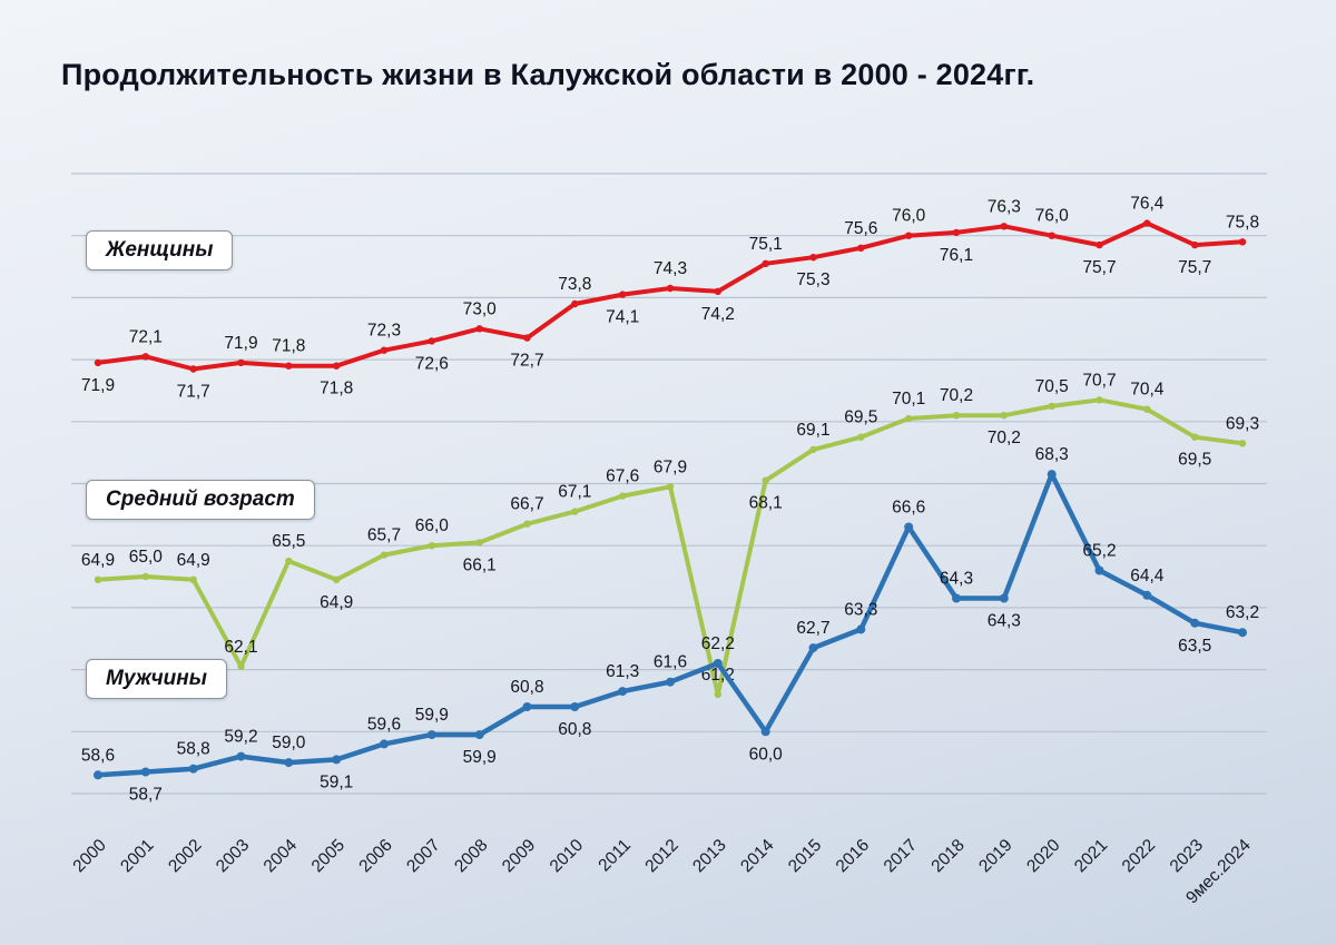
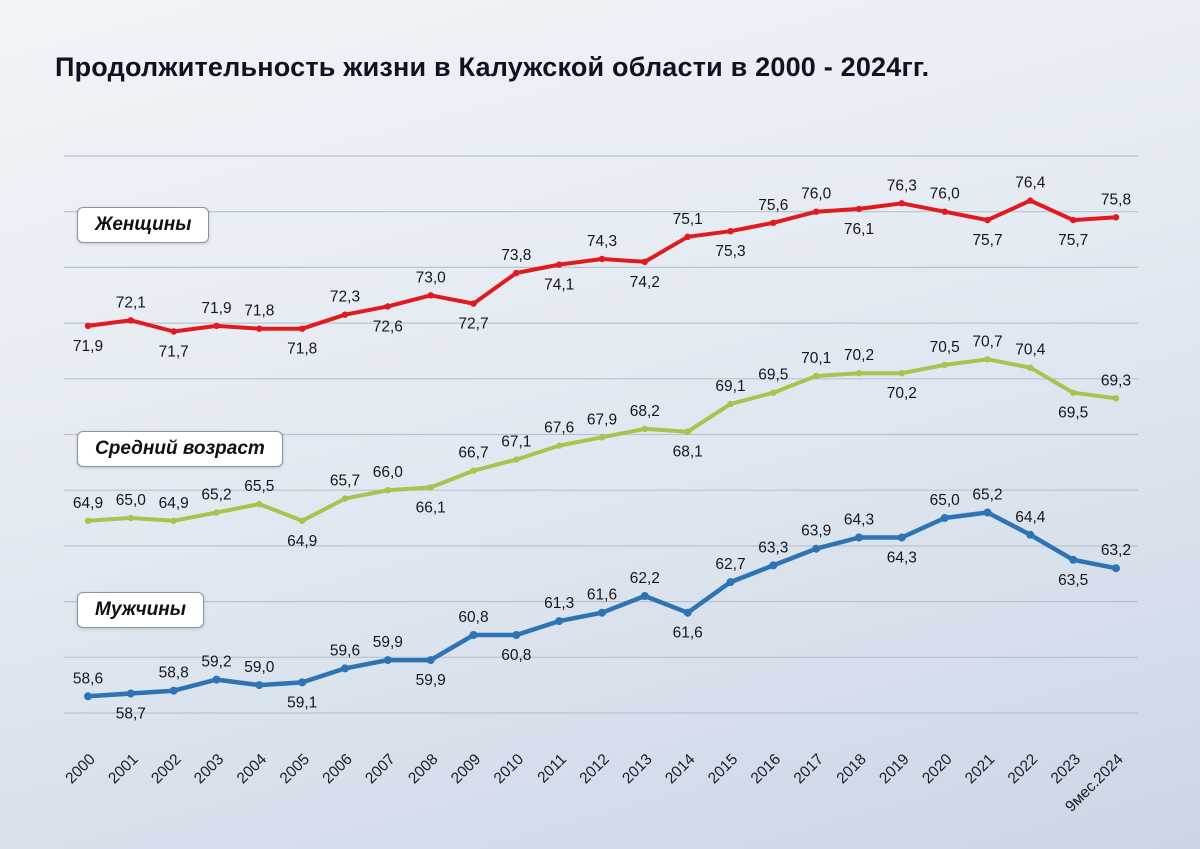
Средний возраст/2003: 62,1 -> 65,2
Средний возраст/2013: 61,2 -> 68,2
Мужчины/2014: 60,0 -> 61,6
Мужчины/2017: 66,6 -> 63,9
Мужчины/2020: 68,3 -> 65,0
